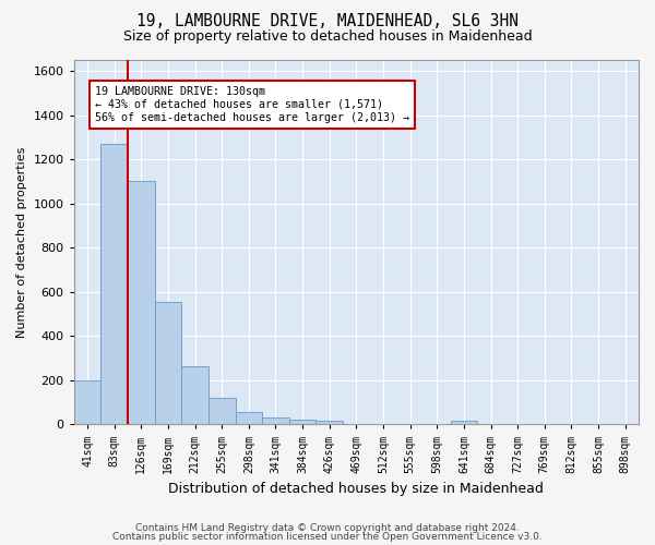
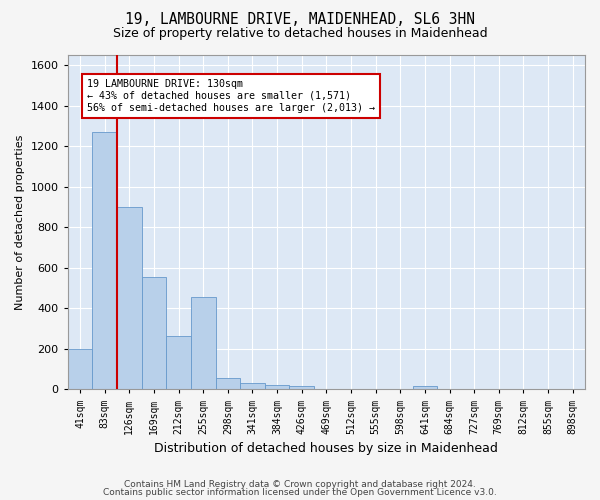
126sqm: 1100 -> 900
255sqm: 120 -> 455
